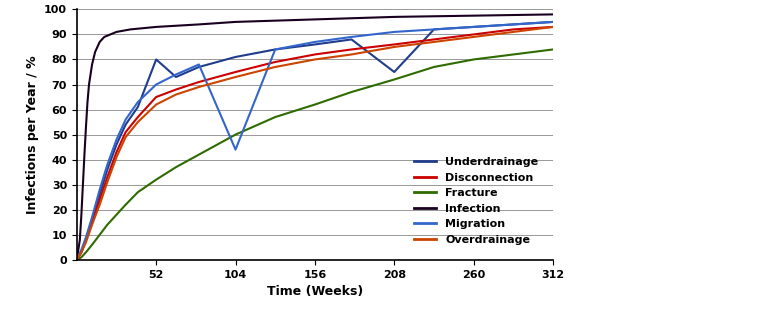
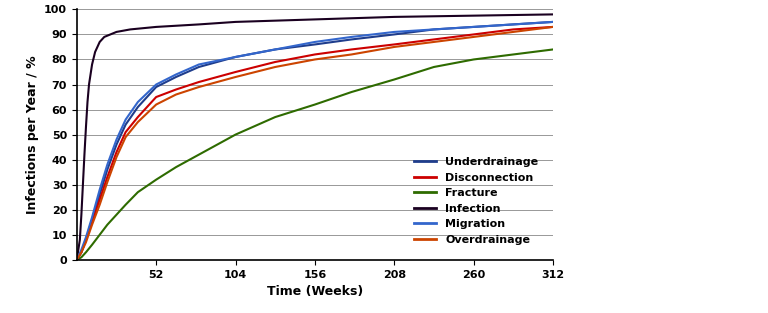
Underdrainage/52: 80 -> 69
Migration/104: 44 -> 81
Underdrainage/208: 75 -> 90
